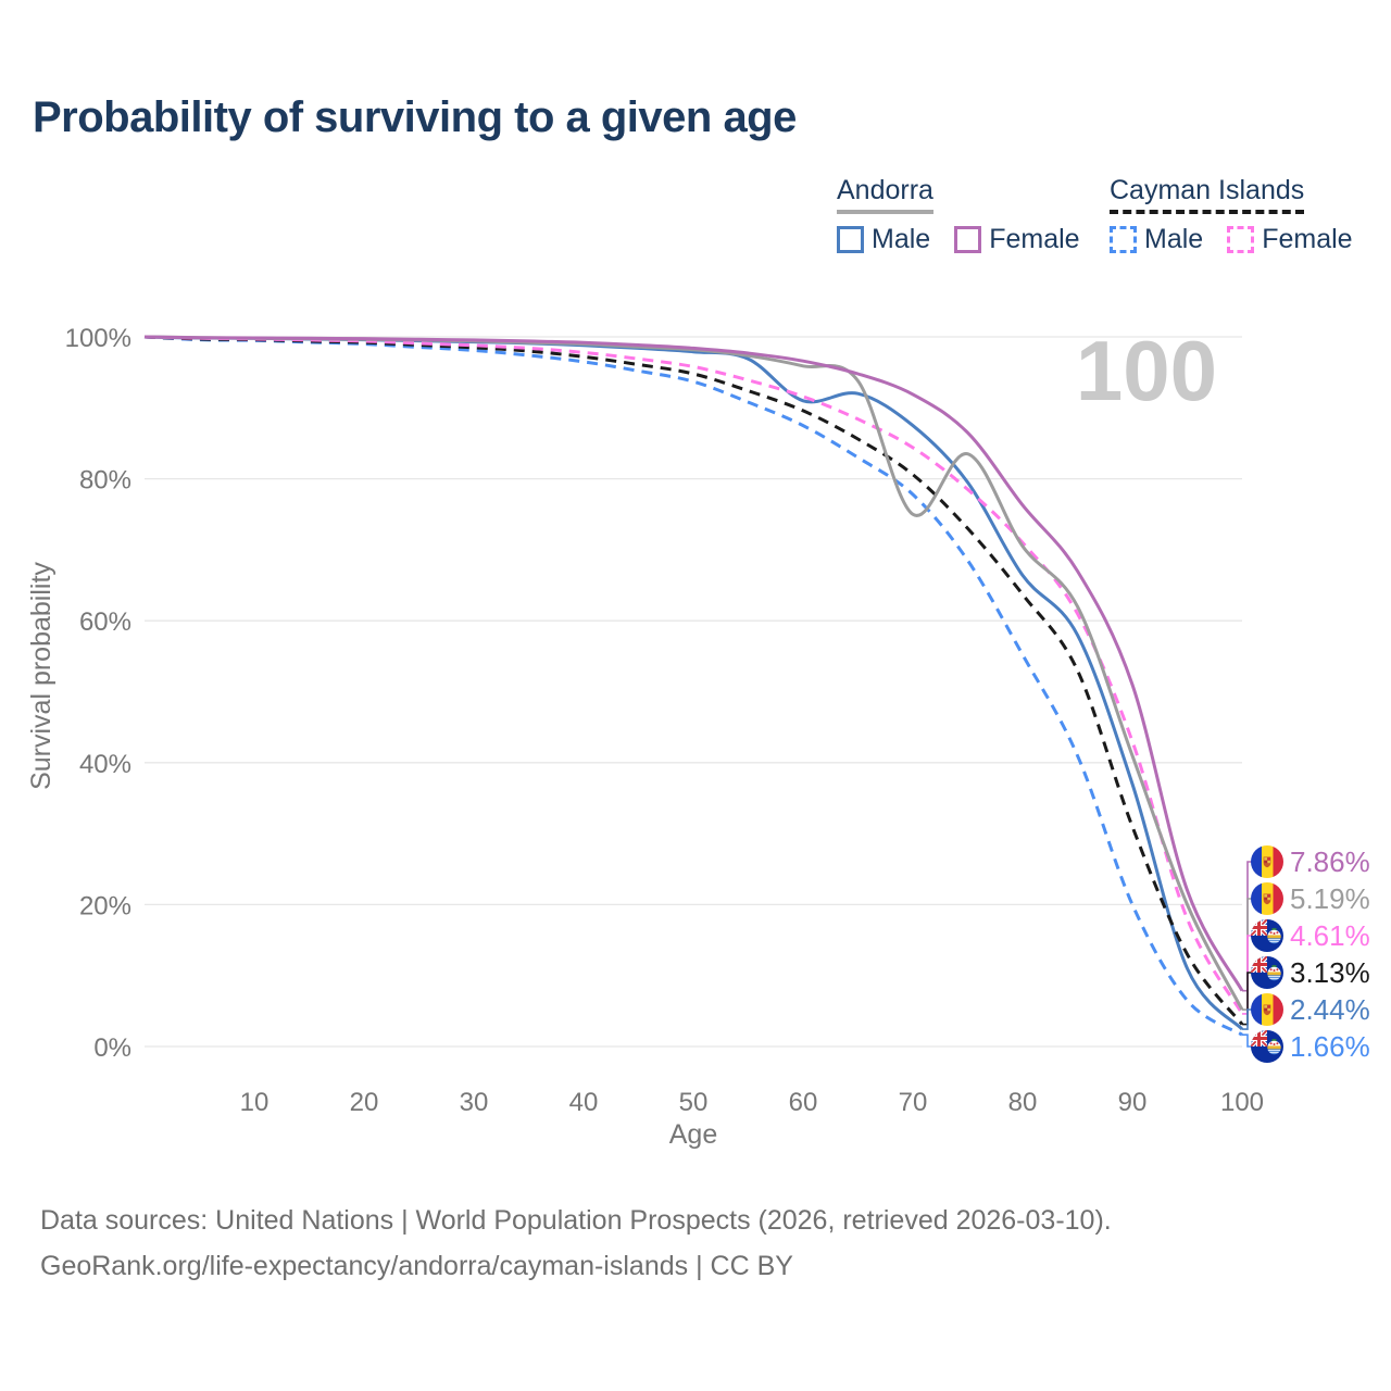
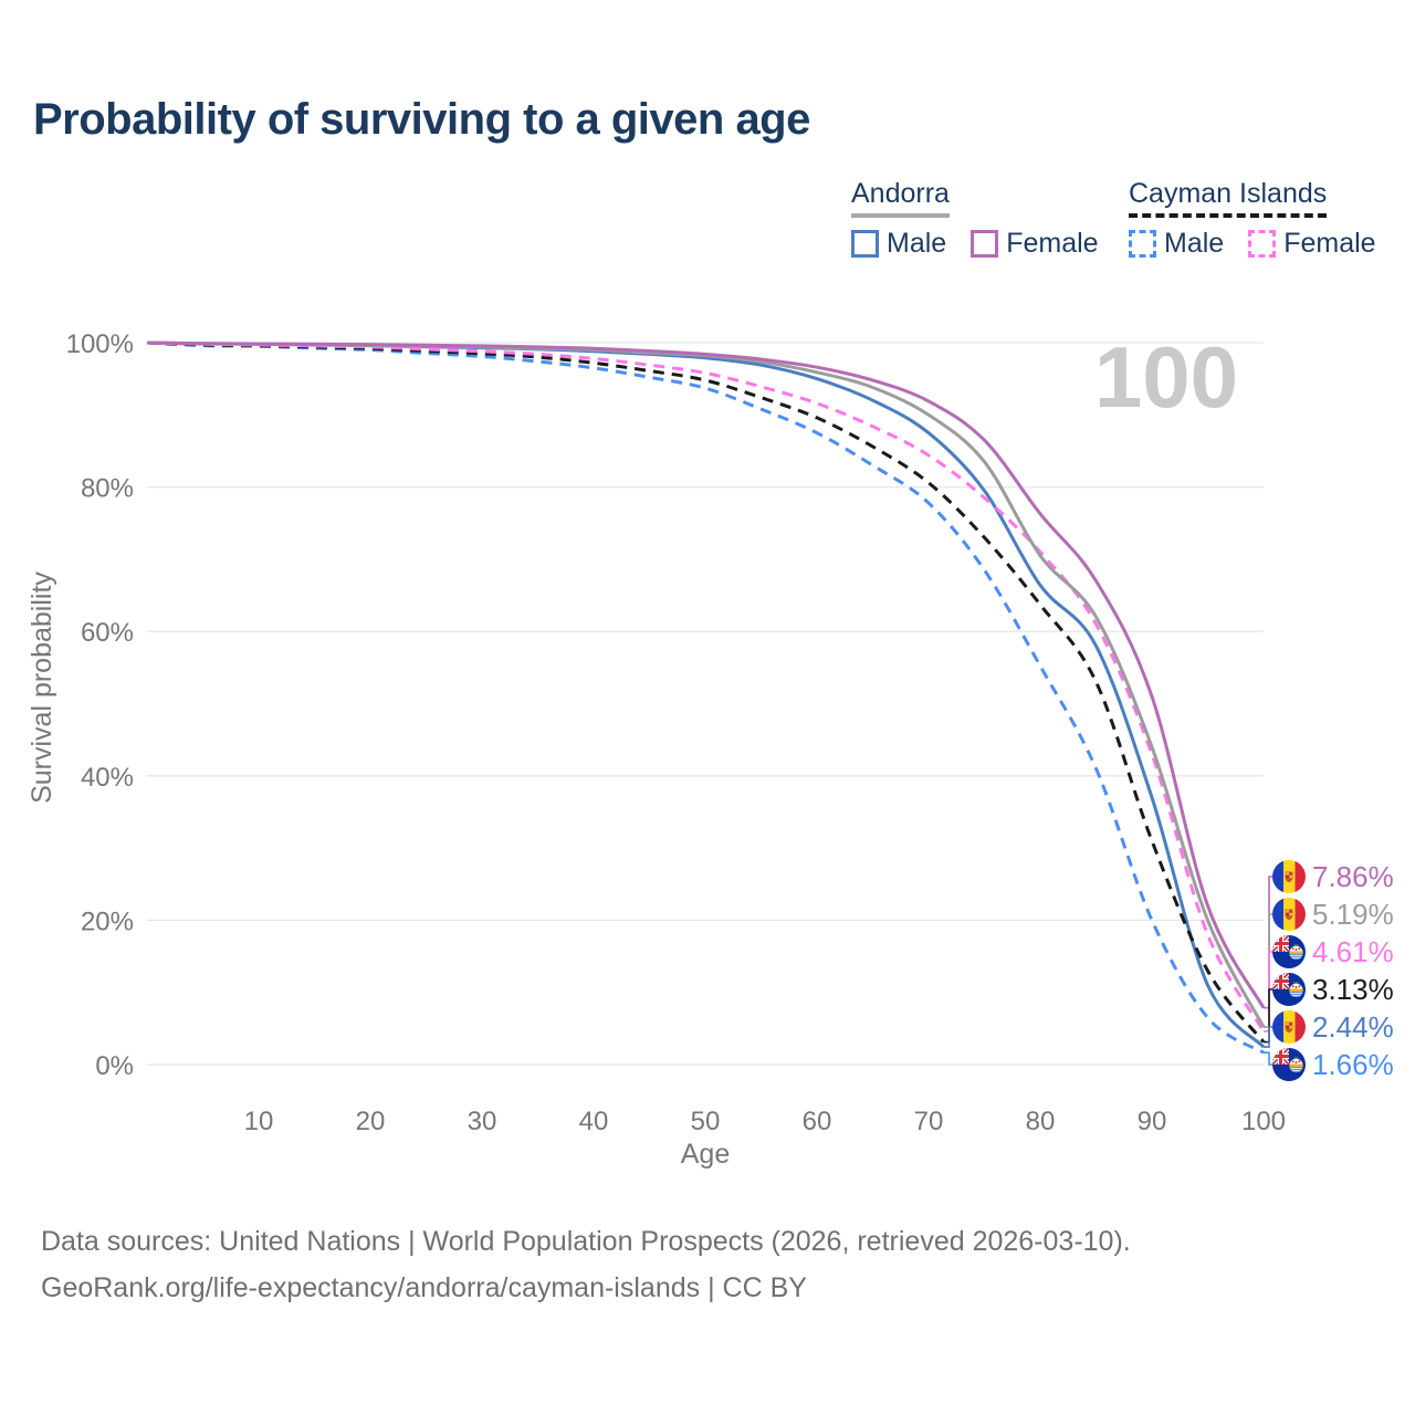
Andorra Male/60: 91% -> 95%
Andorra/70: 75% -> 90%
Andorra/90: 41% -> 44%
